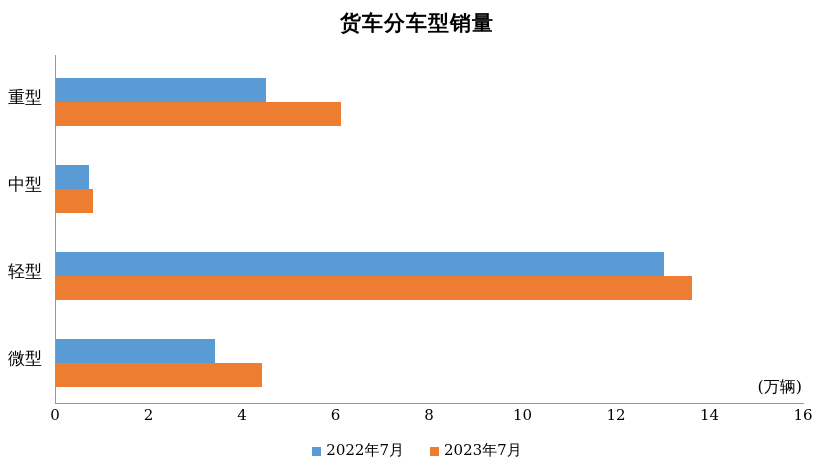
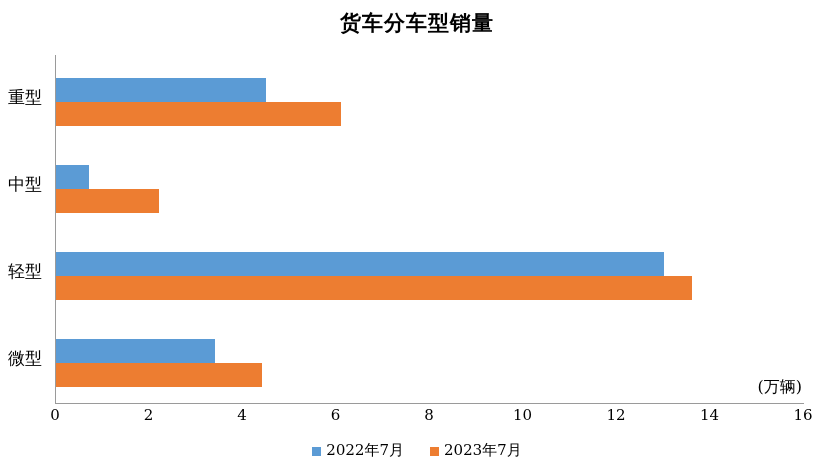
2023年7月/中型: 0.8 -> 2.2
